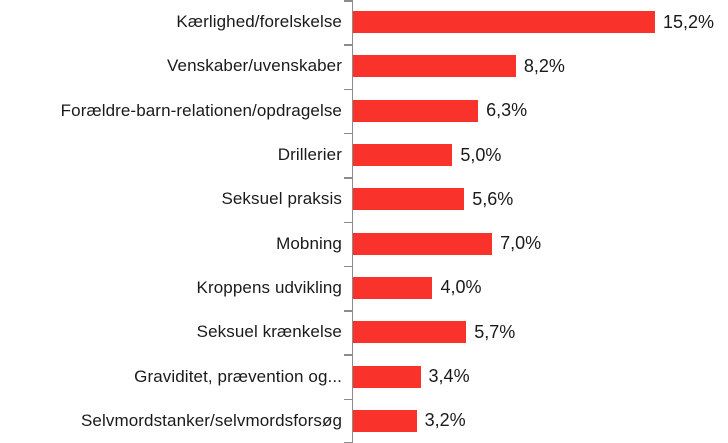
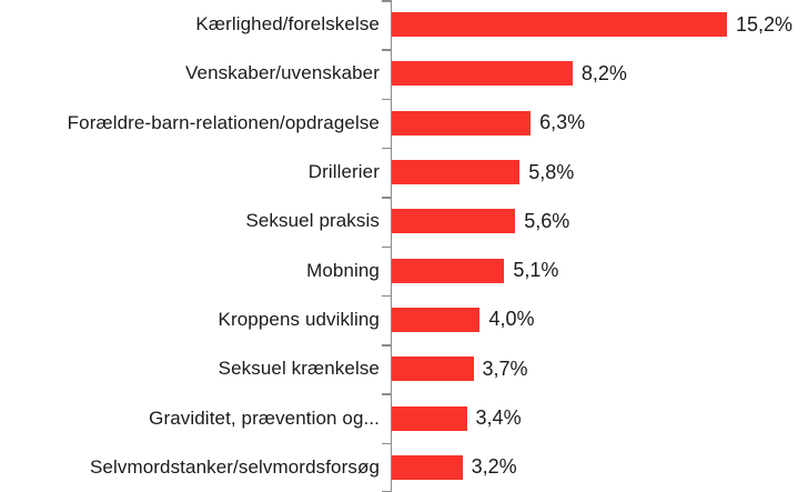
Drillerier: 5,0% -> 5,8%
Mobning: 7,0% -> 5,1%
Seksuel krænkelse: 5,7% -> 3,7%
